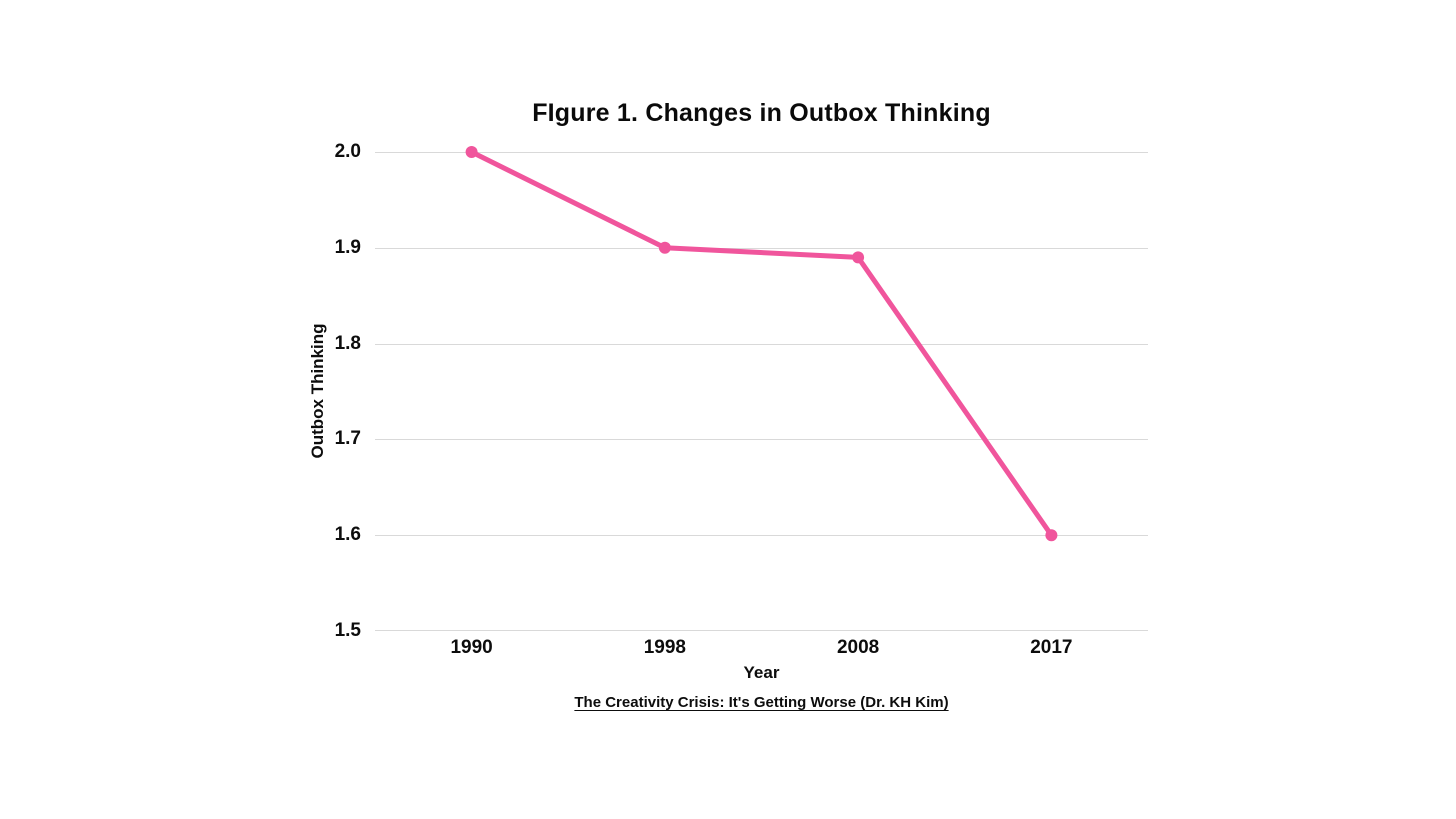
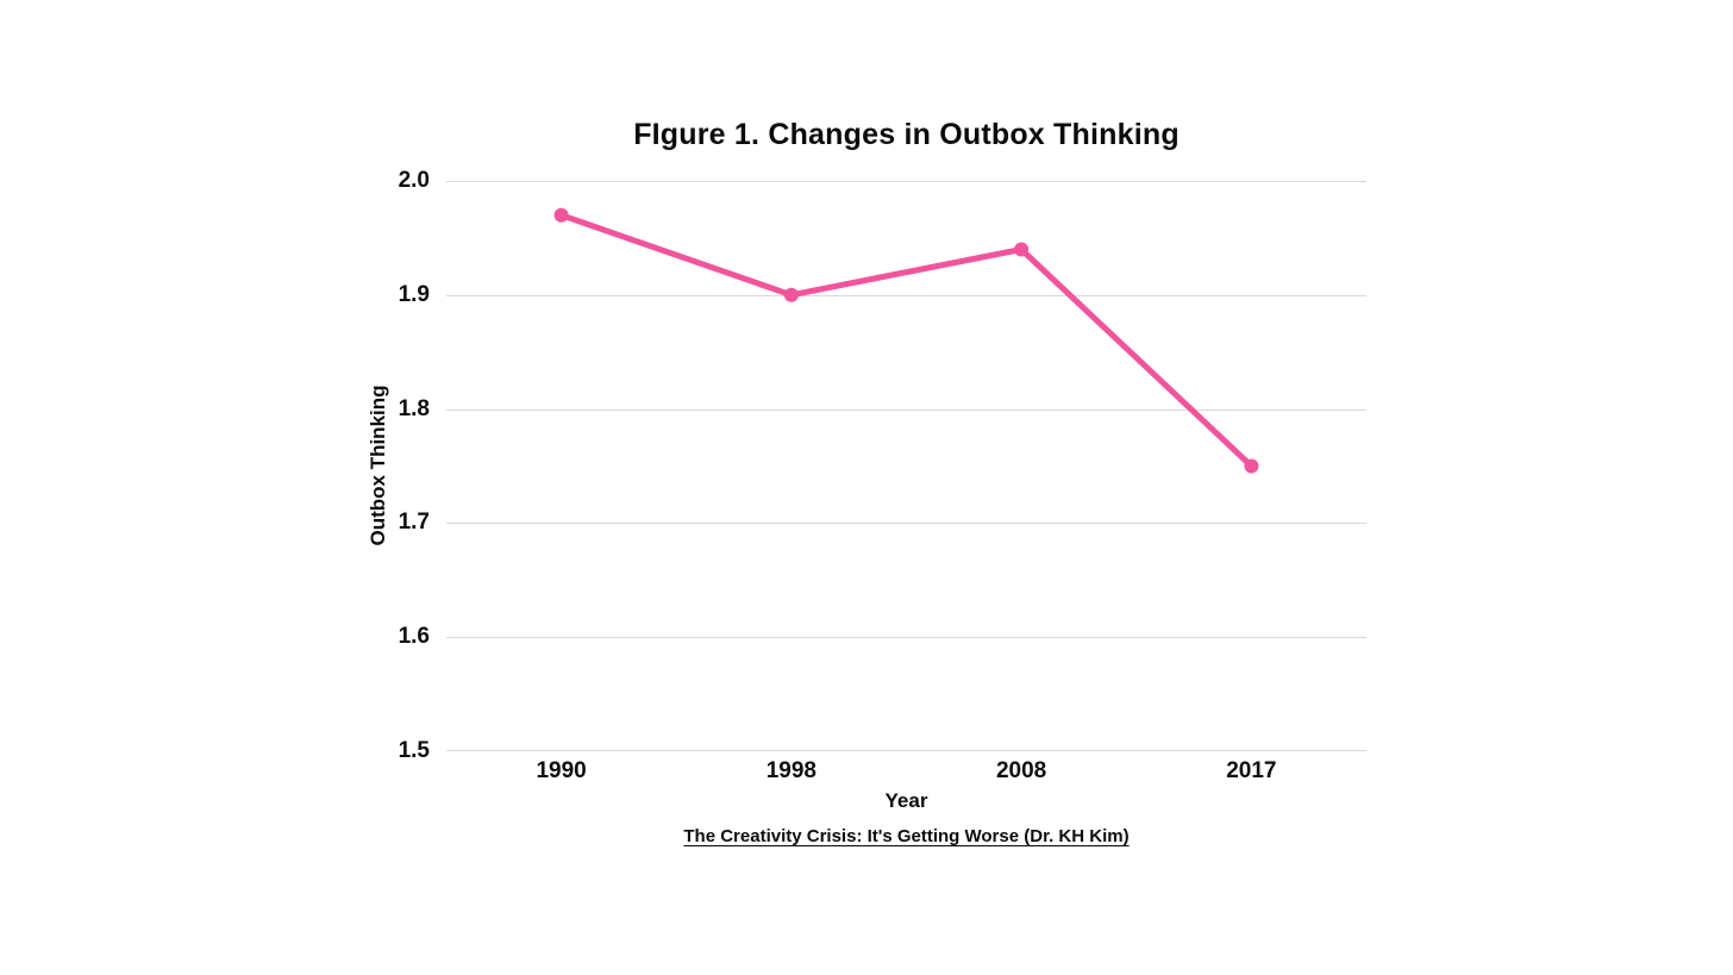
1990: 2.00 -> 1.97
2008: 1.89 -> 1.94
2017: 1.60 -> 1.75
